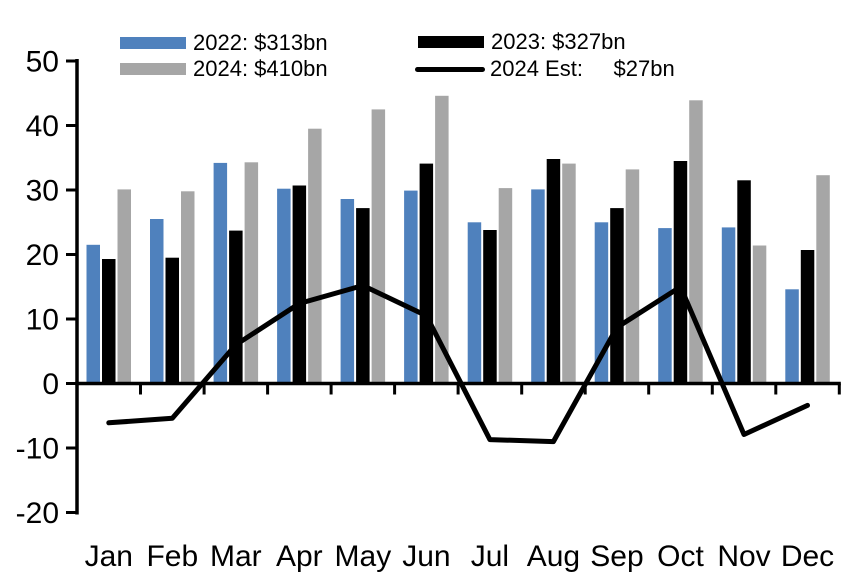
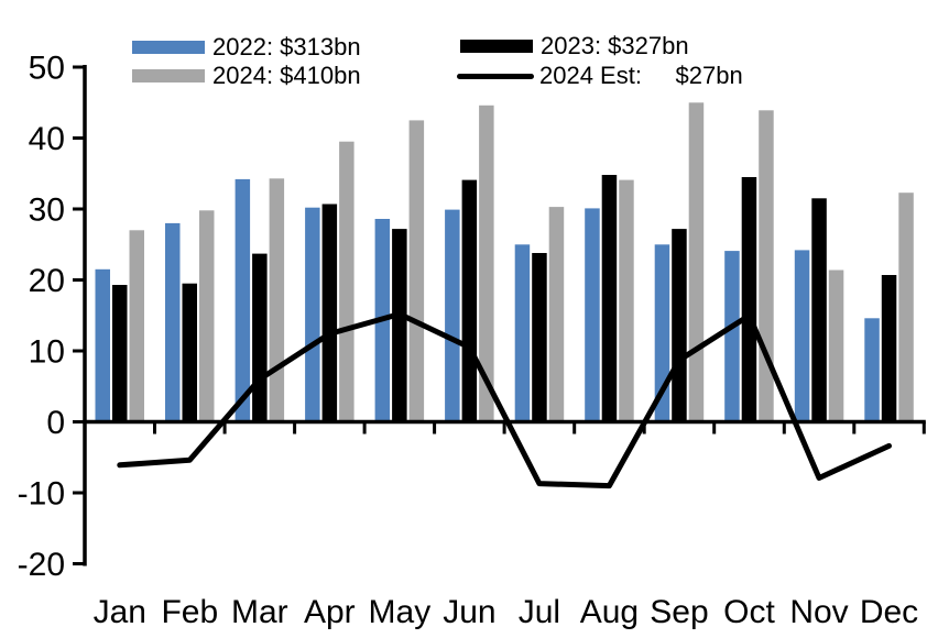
2024: $410bn/Jan: 30 -> 27
2022: $313bn/Feb: 26 -> 28
2024: $410bn/Sep: 33 -> 45
